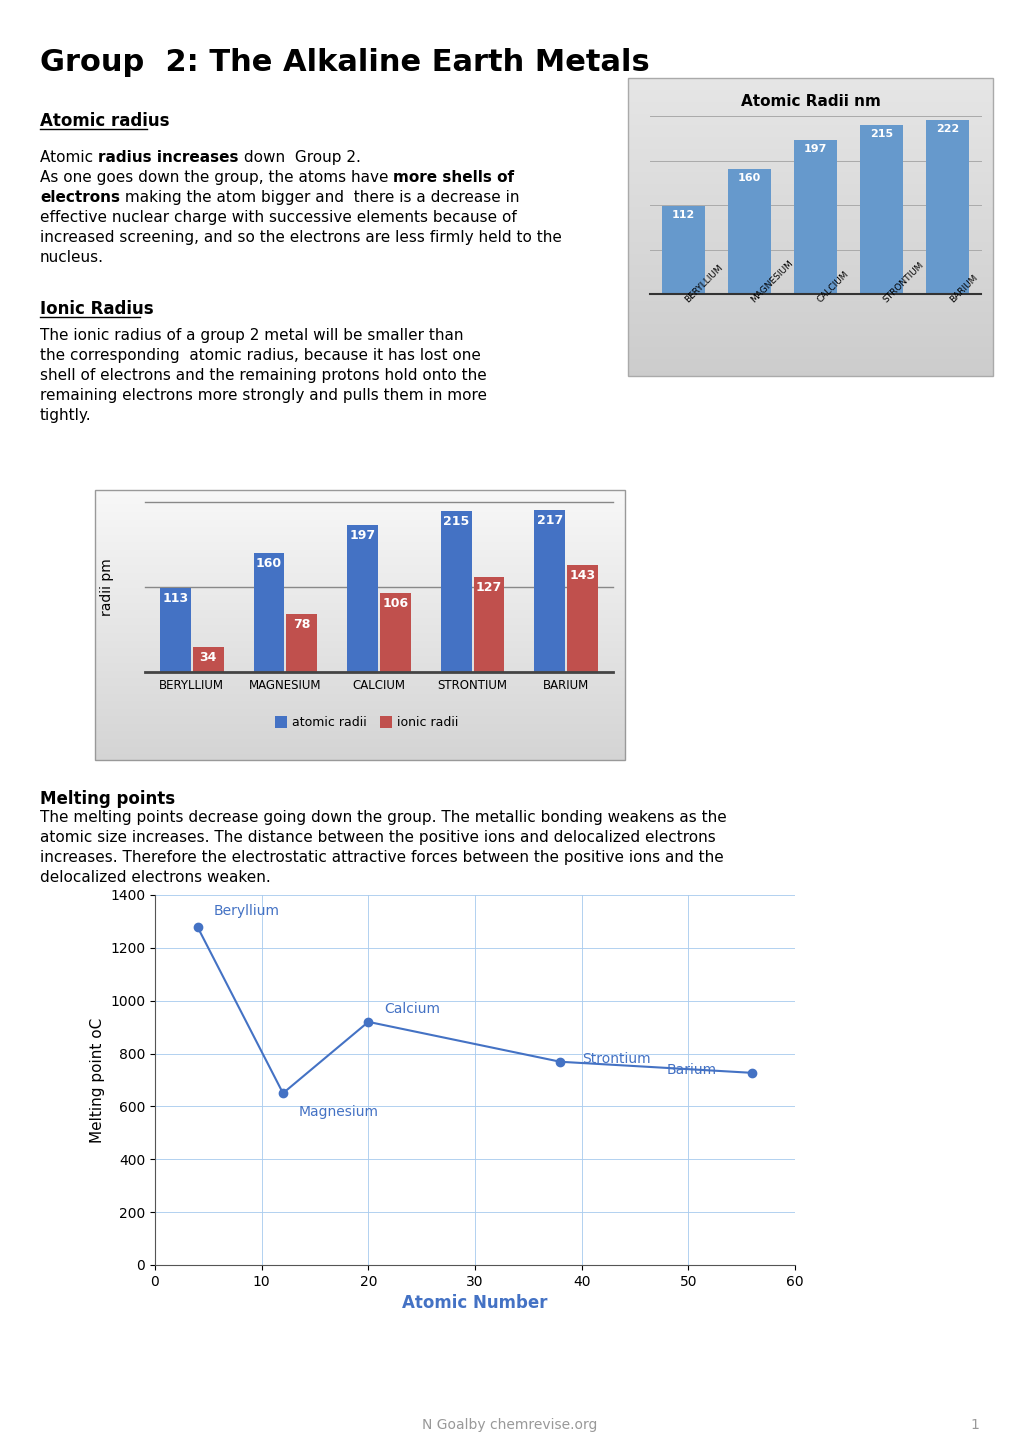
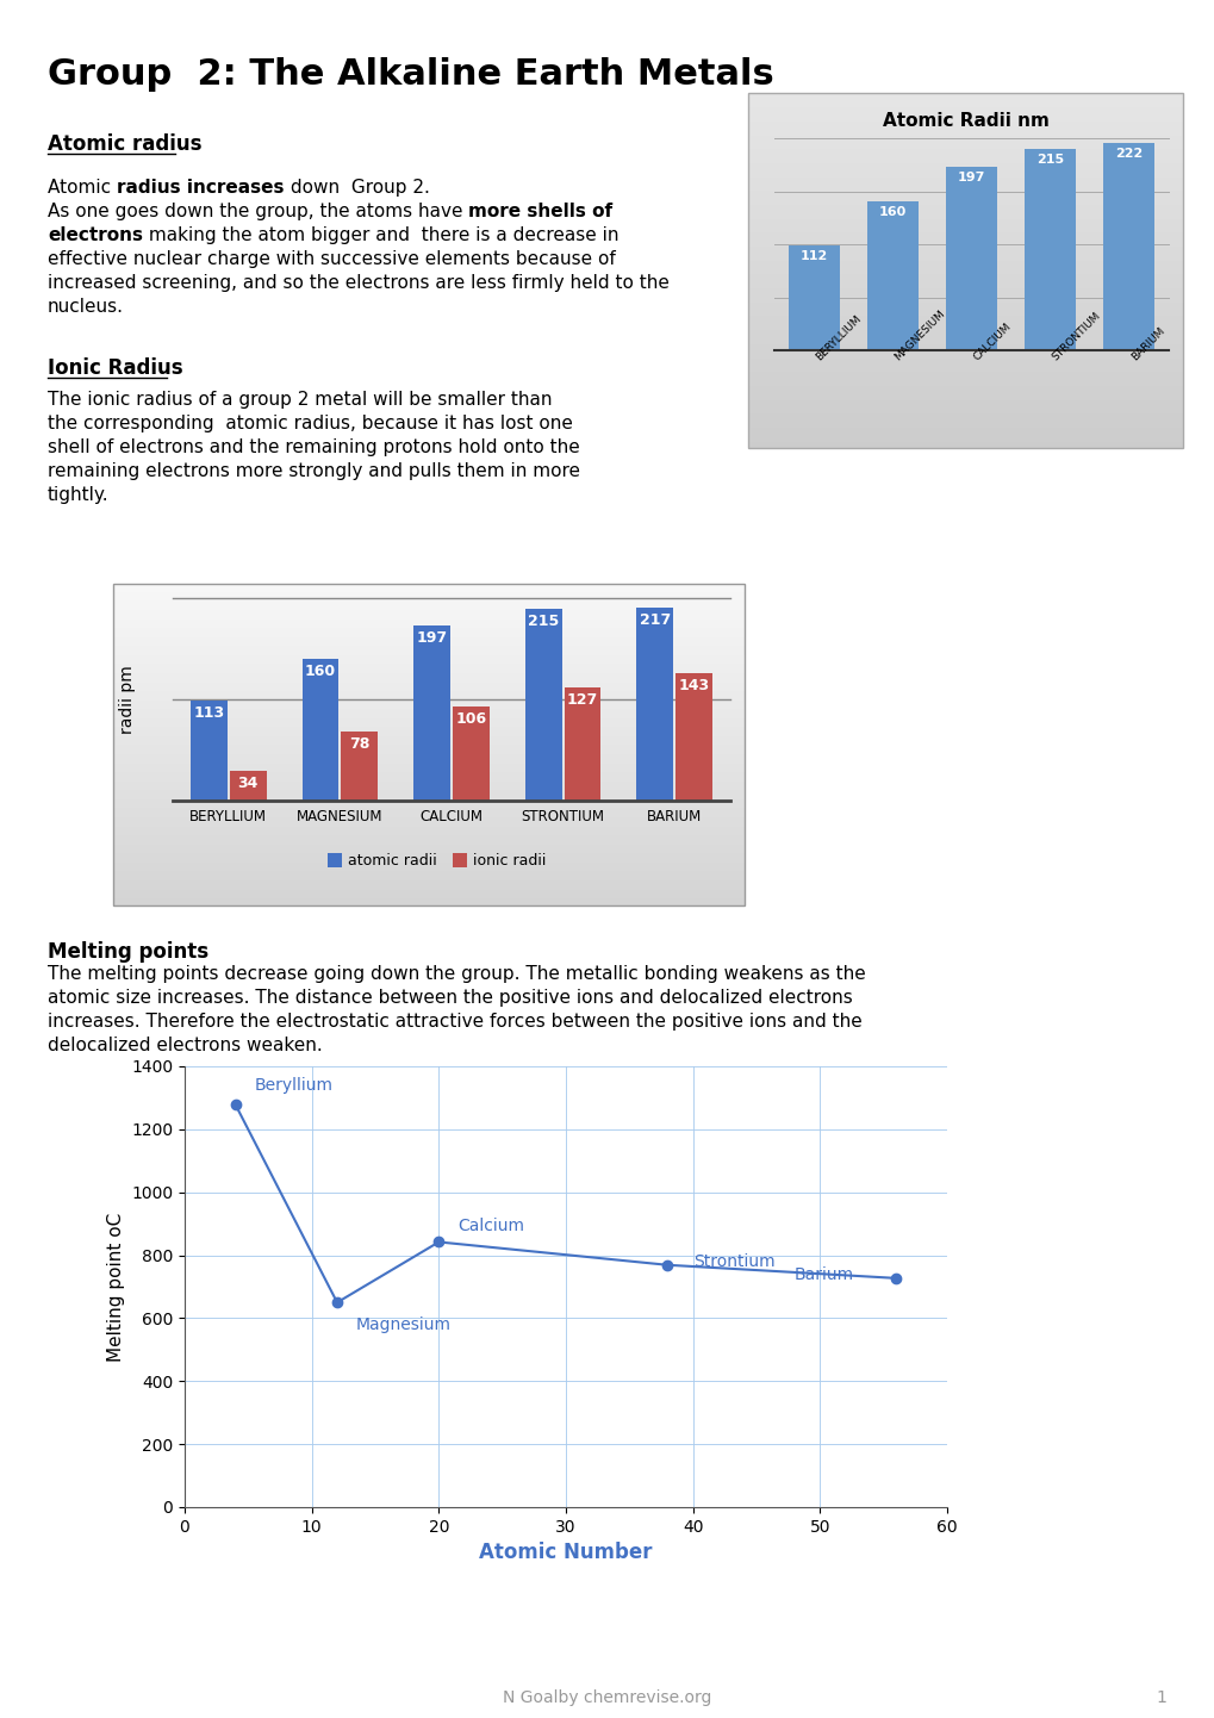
20: 920 -> 842
